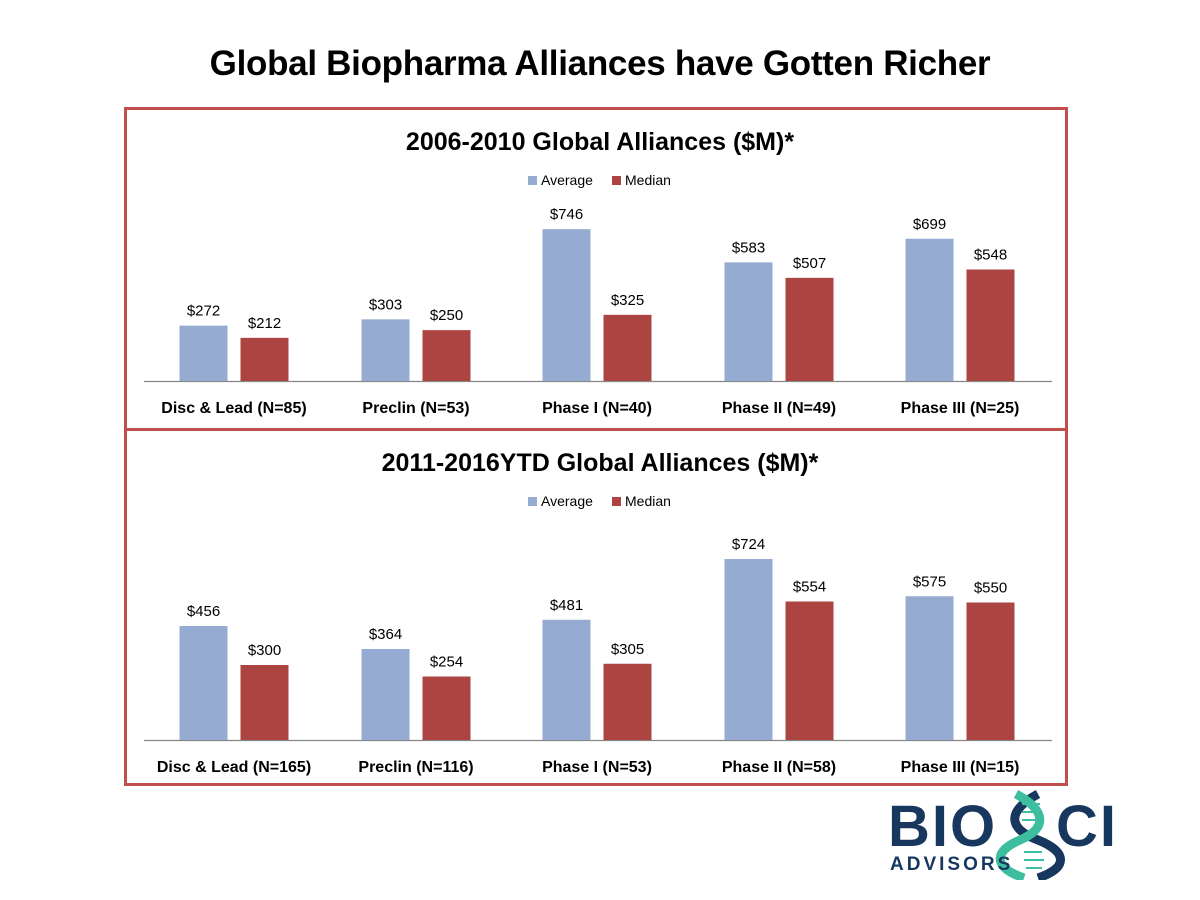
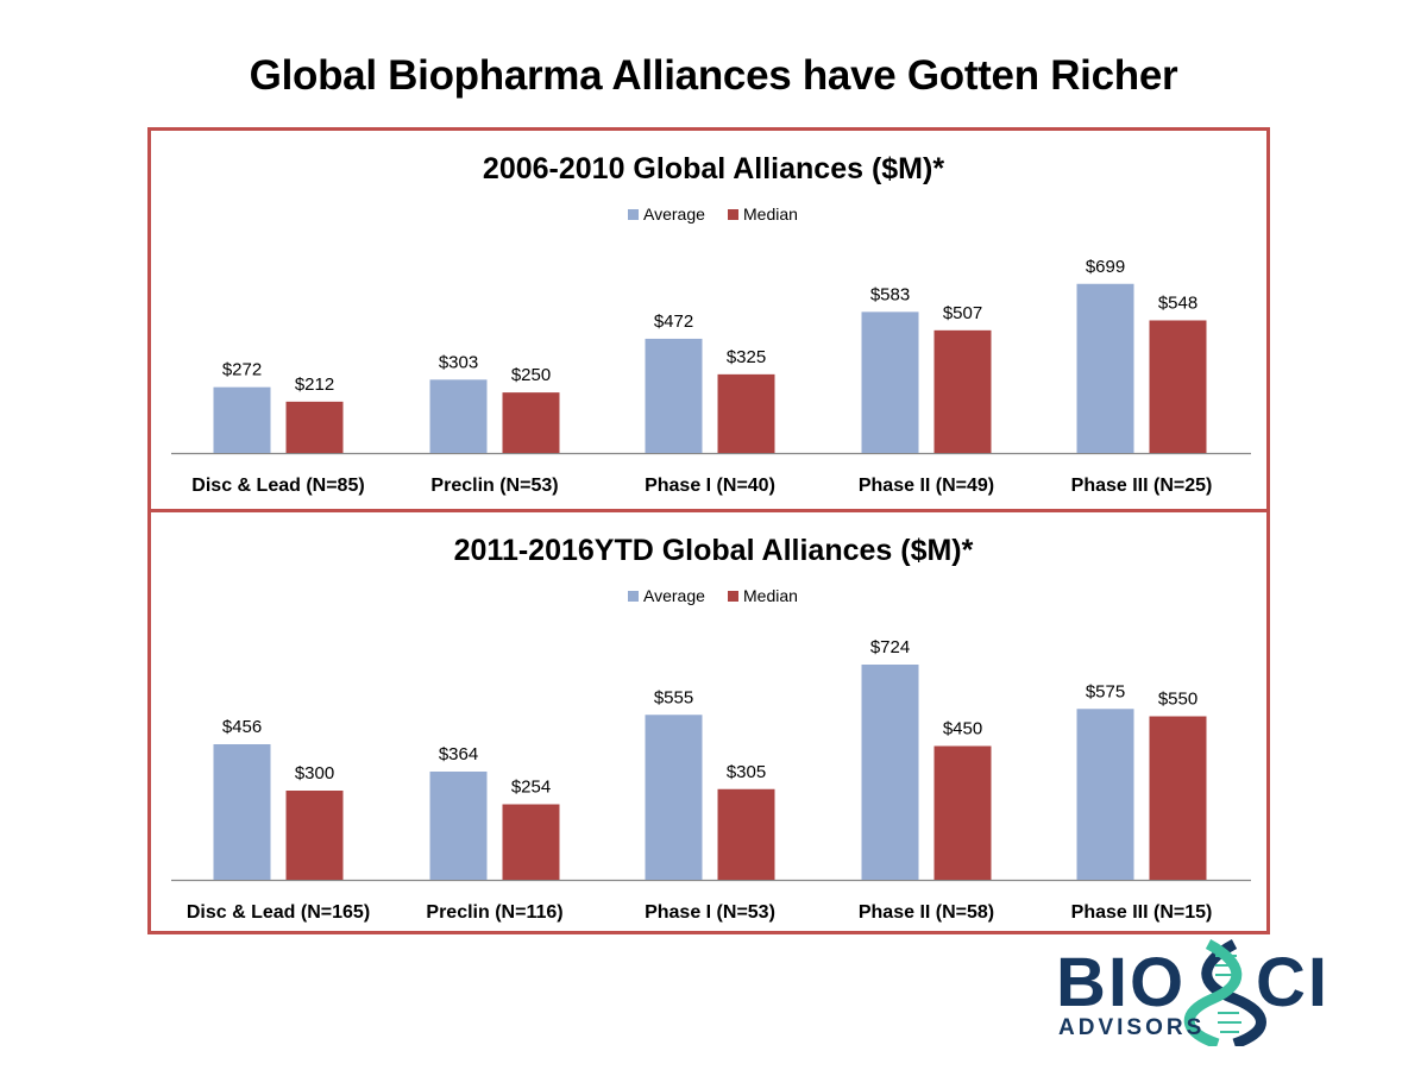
2006-2010 Global Alliances ($M)*/Average/Phase I (N=40): $746 -> $472
2011-2016YTD Global Alliances ($M)*/Average/Phase I (N=53): $481 -> $555
2011-2016YTD Global Alliances ($M)*/Median/Phase II (N=58): $554 -> $450
